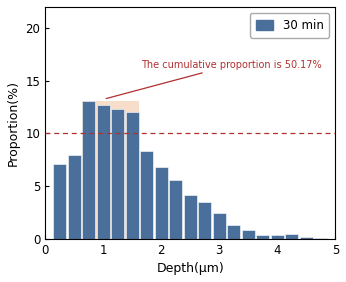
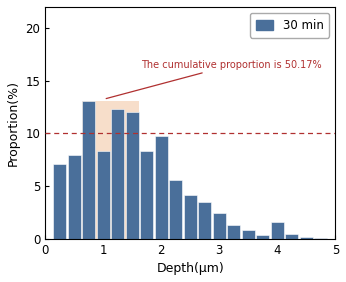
1: 12.7 -> 8.3
2: 6.8 -> 9.7
4: 0.3 -> 1.6
